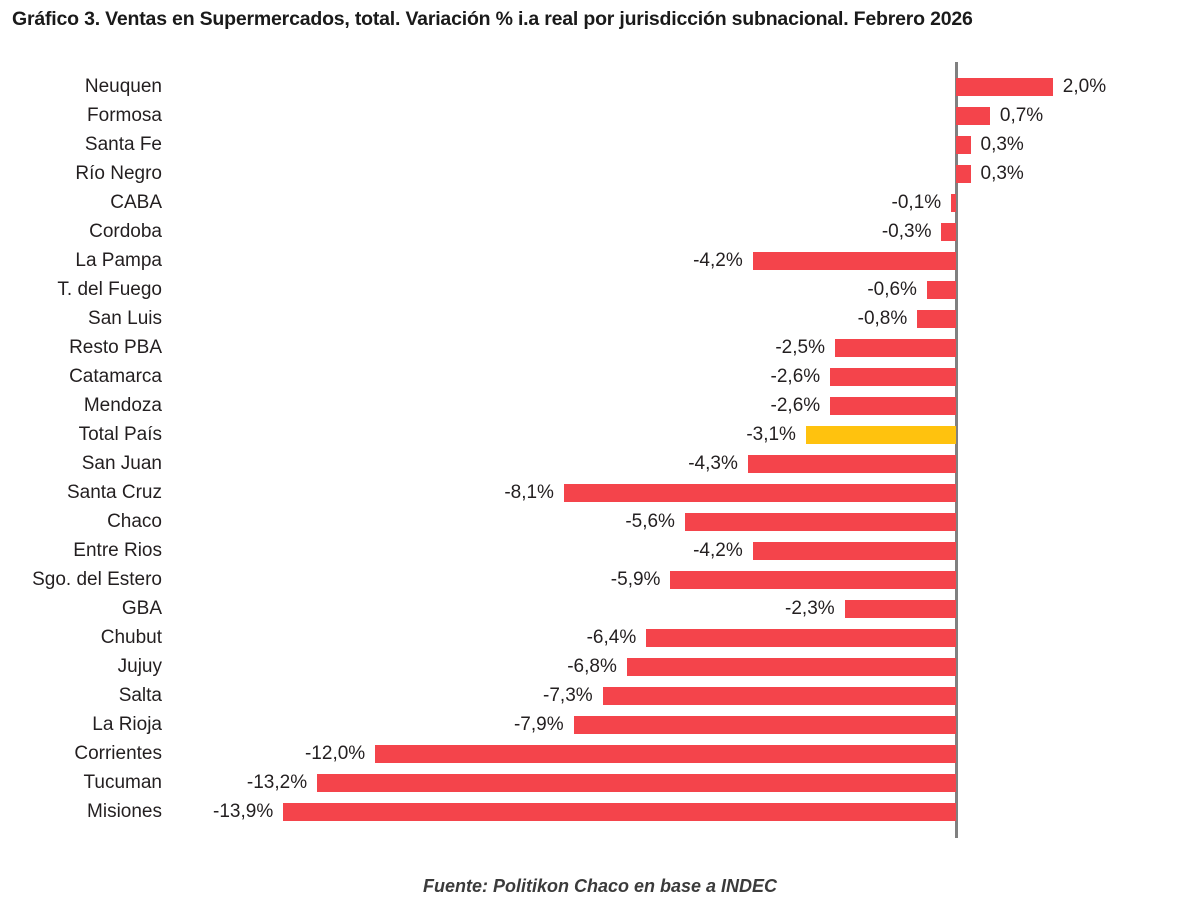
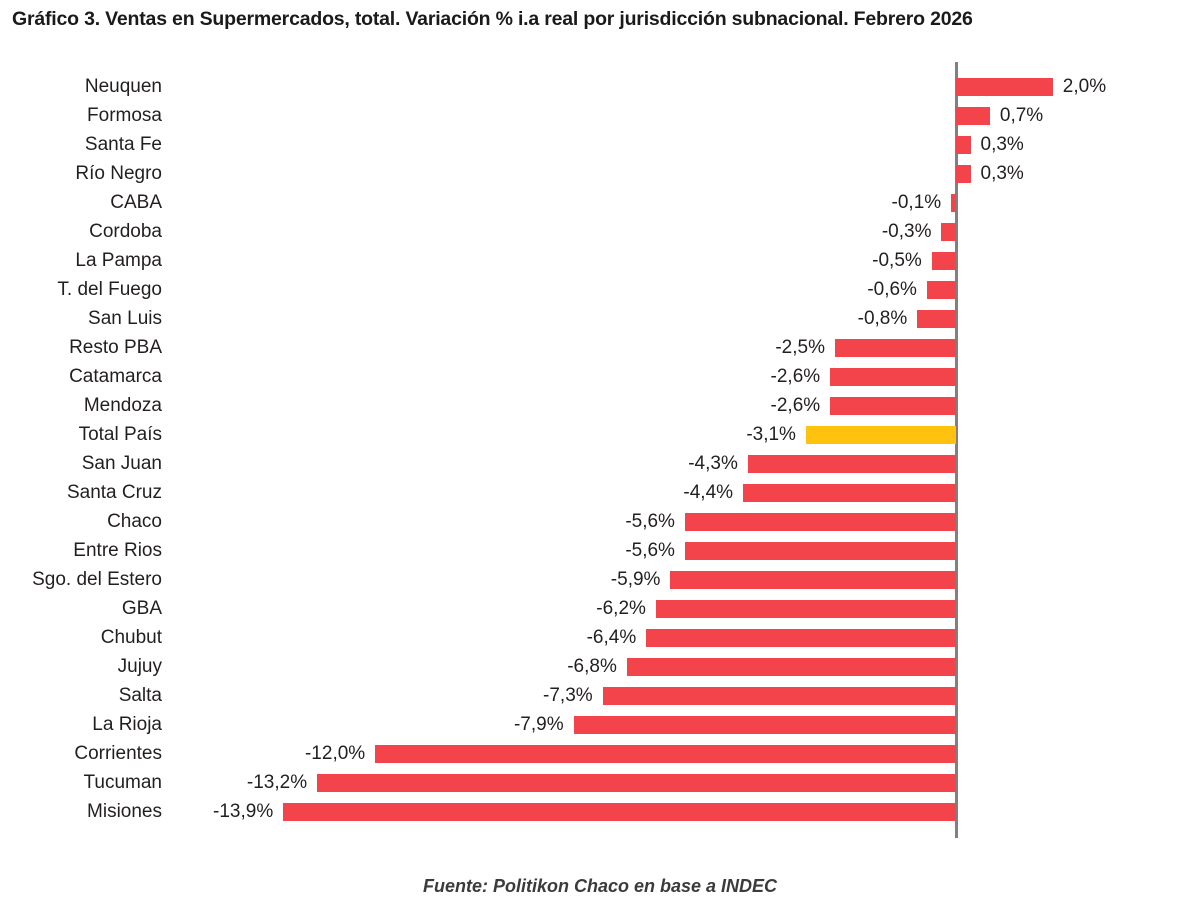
La Pampa: -4,2% -> -0,5%
Santa Cruz: -8,1% -> -4,4%
Entre Rios: -4,2% -> -5,6%
GBA: -2,3% -> -6,2%
